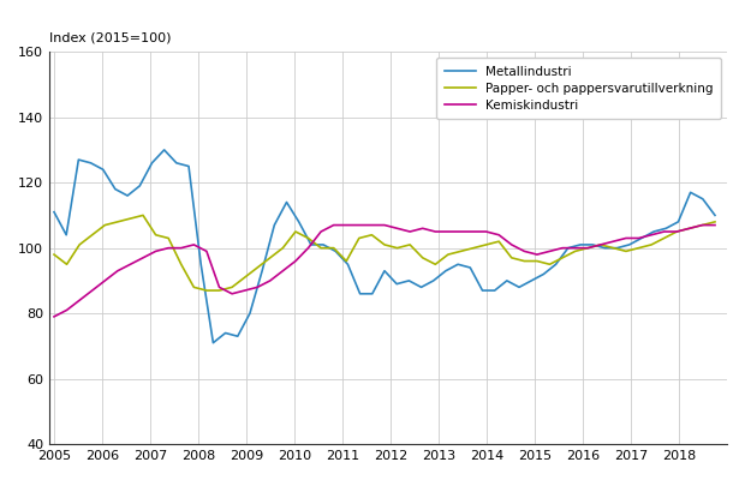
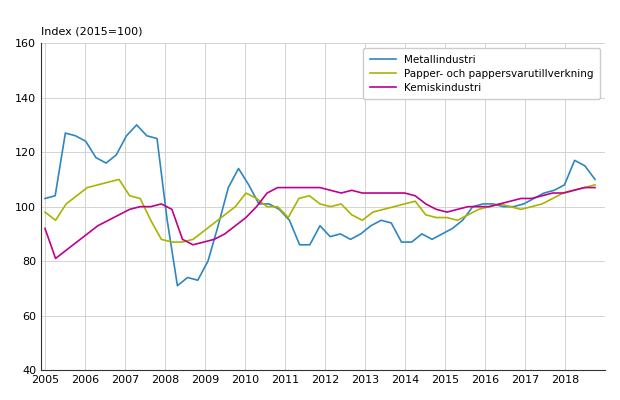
Metallindustri/2005: 111 -> 103
Kemiskindustri/2005: 79 -> 92
